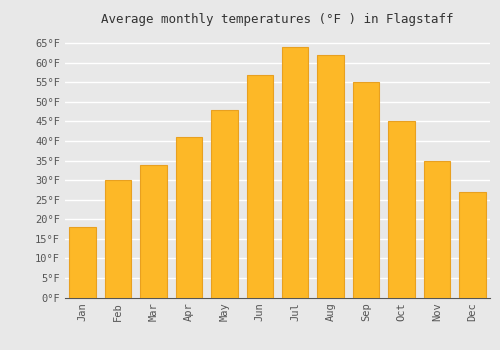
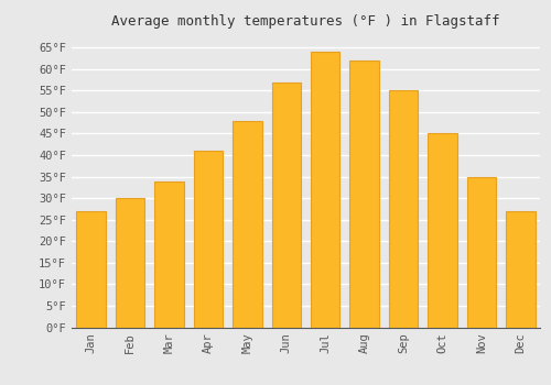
Jan: 18°F -> 27°F
